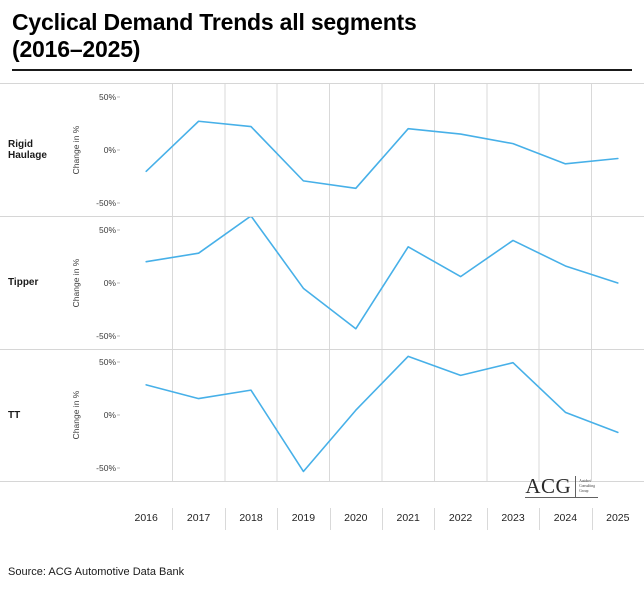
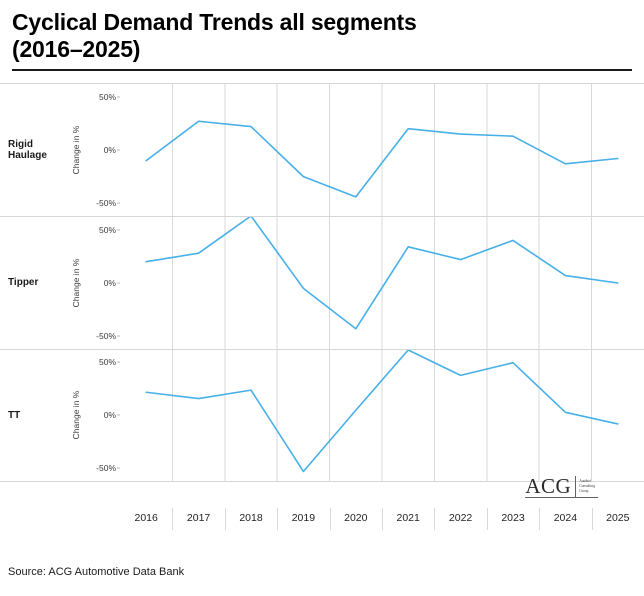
Rigid Haulage/2016: -20% -> -10%
TT/2016: 29% -> 22%
Rigid Haulage/2019: -29% -> -25%
Rigid Haulage/2020: -36% -> -44%
TT/2021: 56% -> 62%
Tipper/2022: 6% -> 22%
Rigid Haulage/2023: 6% -> 13%
Tipper/2024: 16% -> 7%
TT/2025: -16% -> -8%
